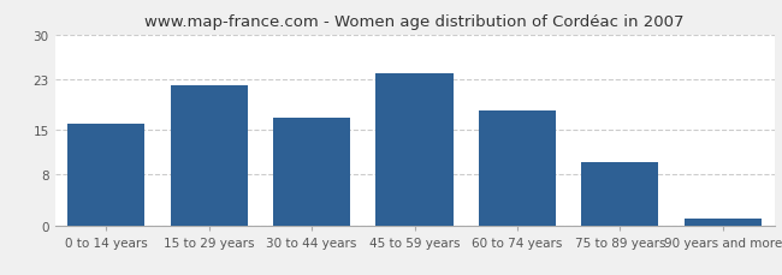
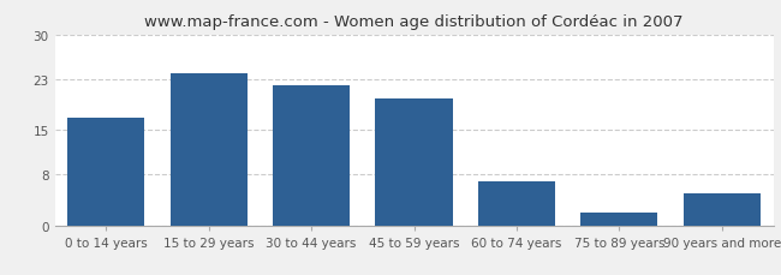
0 to 14 years: 16 -> 17
15 to 29 years: 22 -> 24
30 to 44 years: 17 -> 22
45 to 59 years: 24 -> 20
60 to 74 years: 18 -> 7
75 to 89 years: 10 -> 2
90 years and more: 1 -> 5
